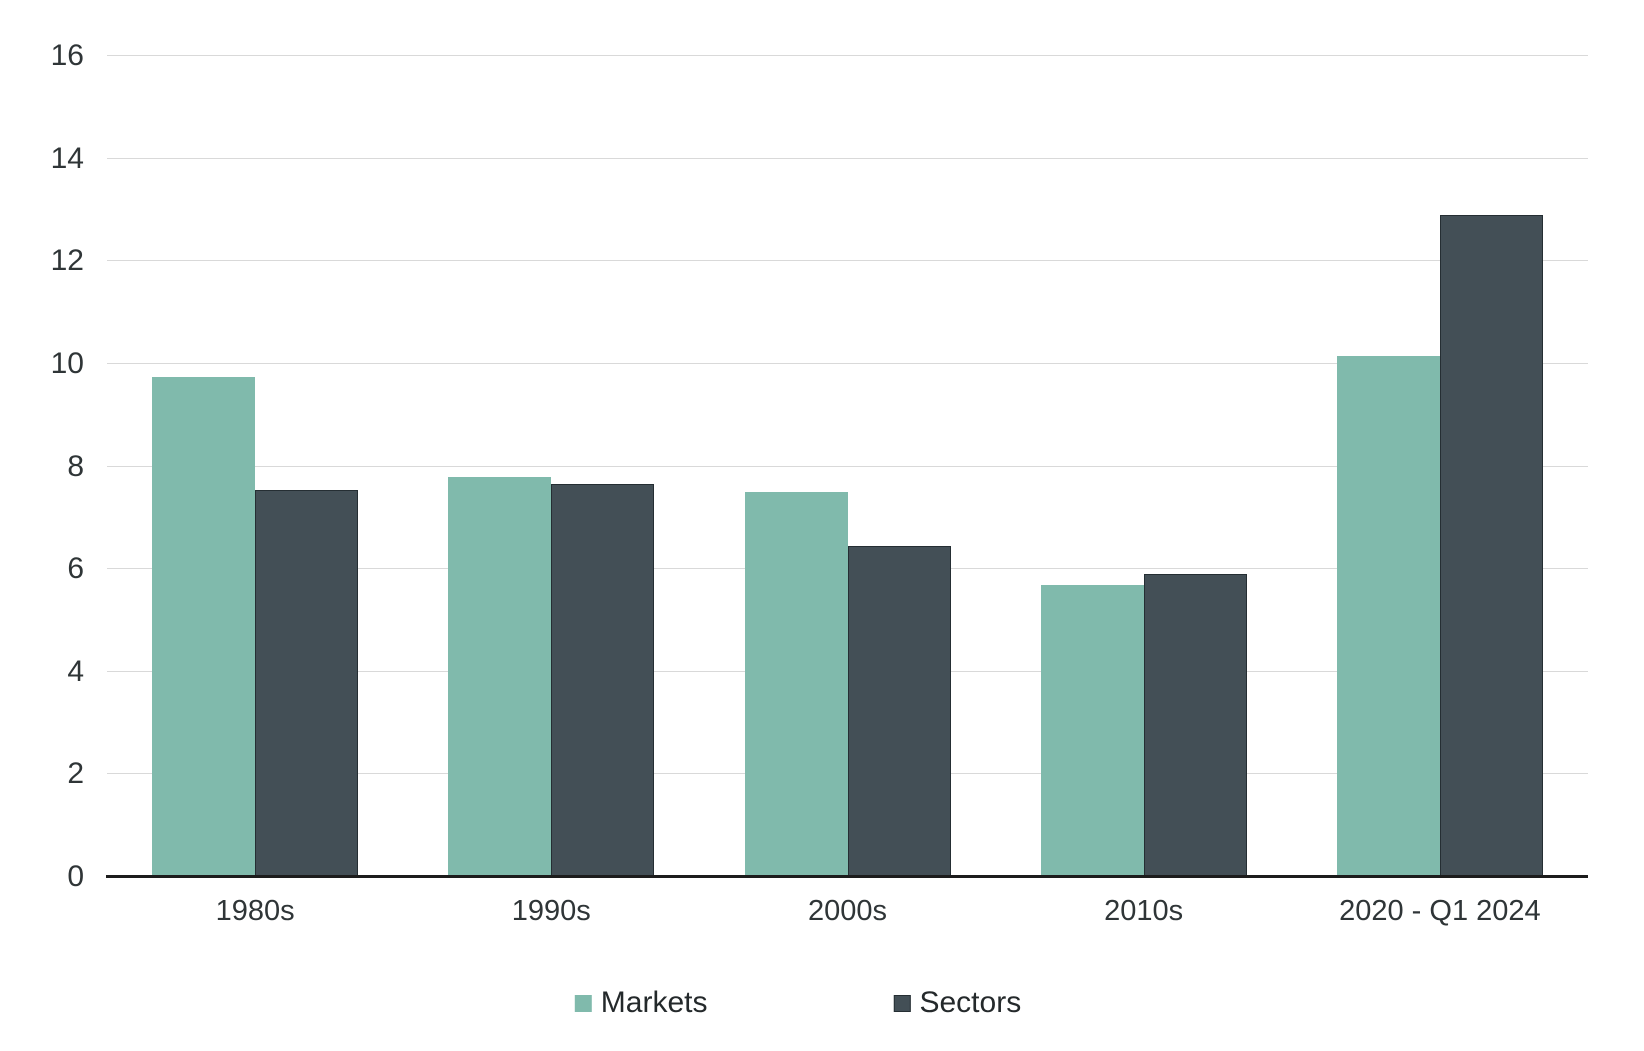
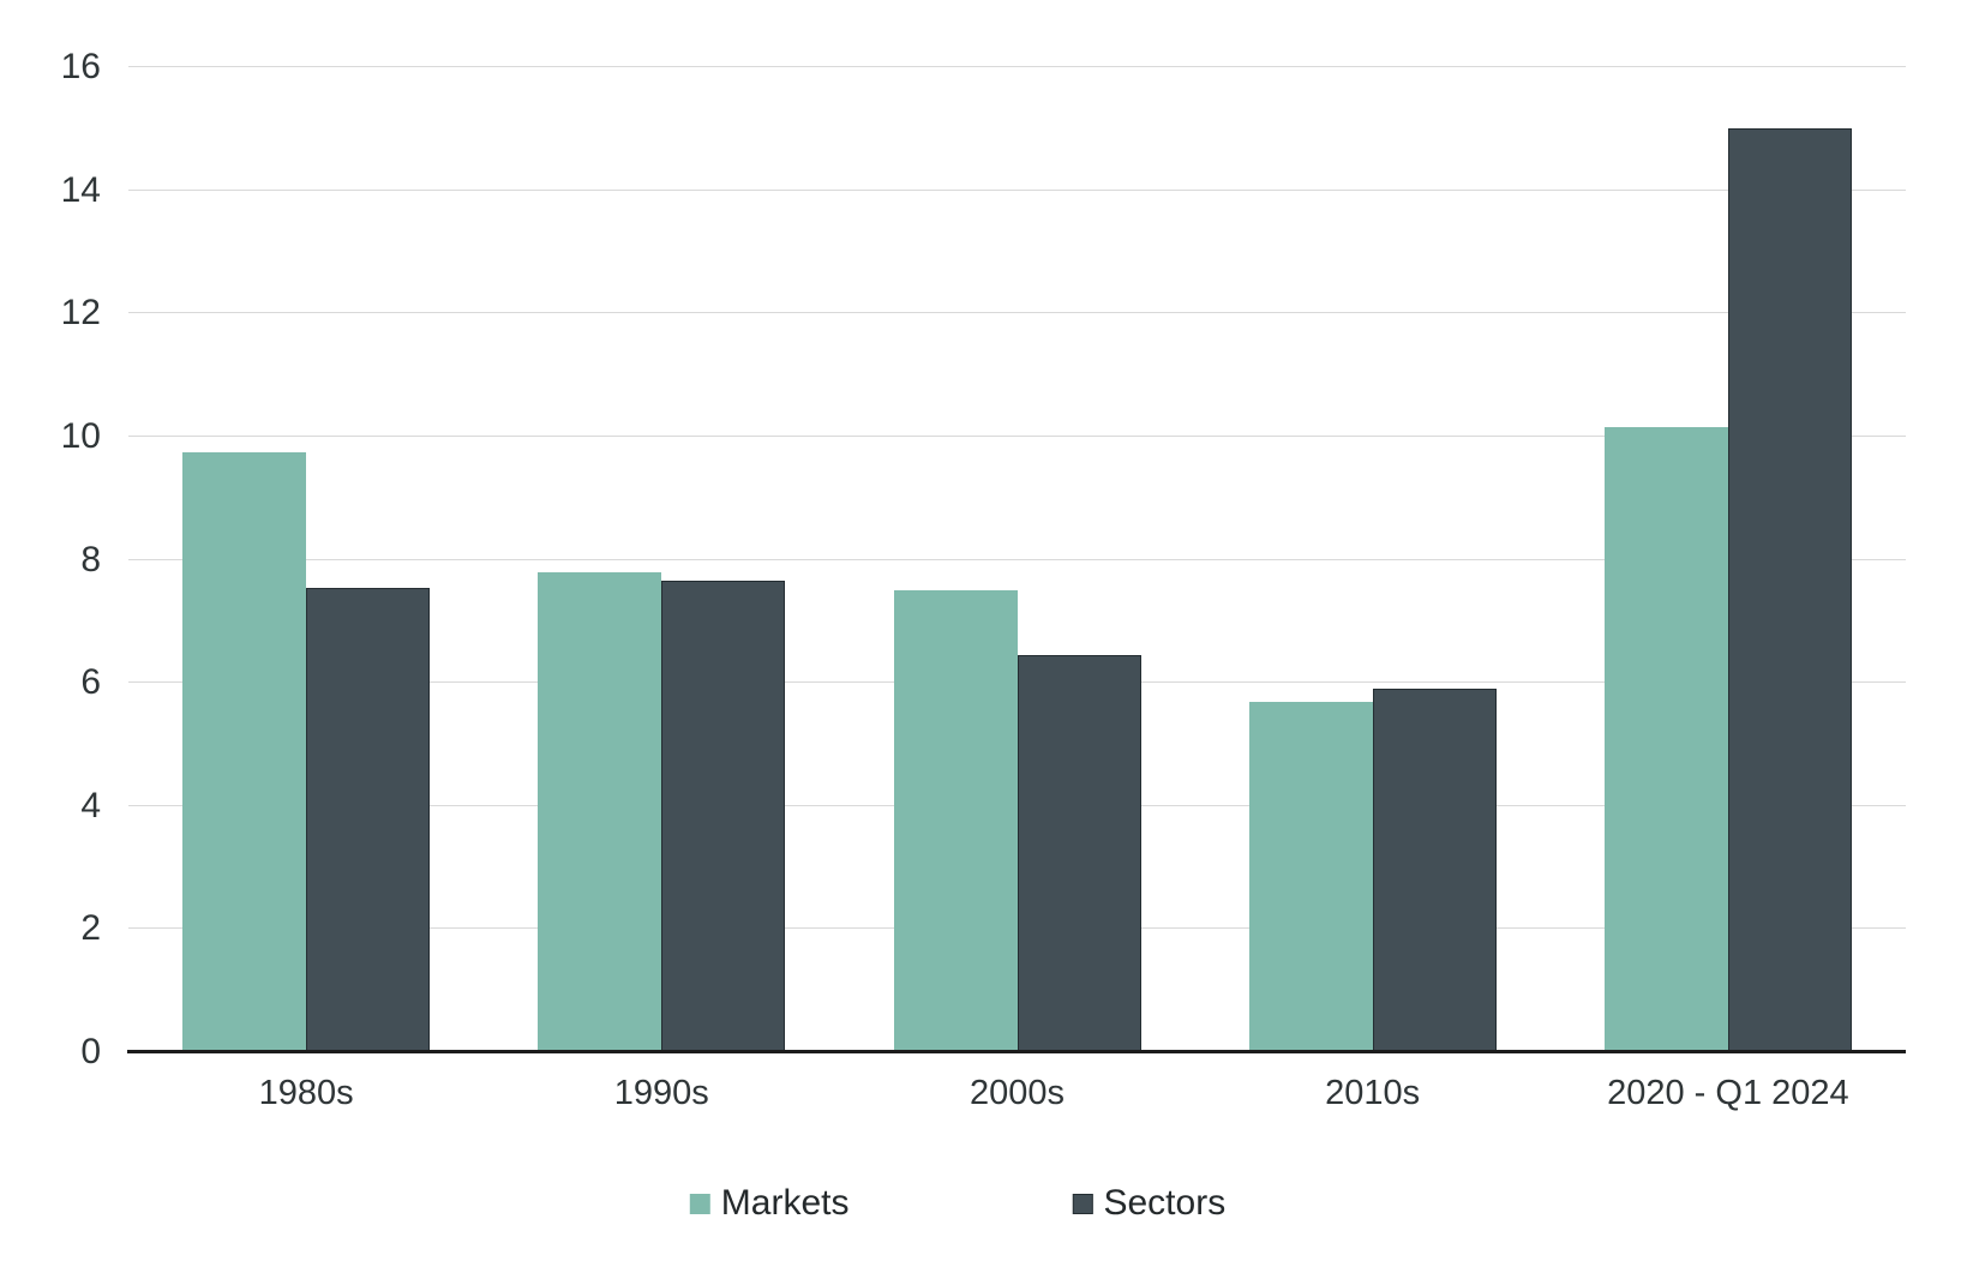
Sectors/2020 - Q1 2024: 12.9 -> 15.0
